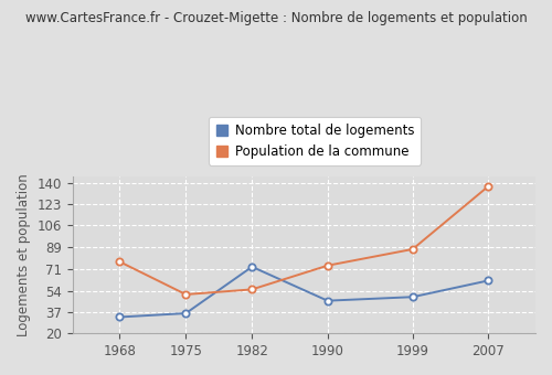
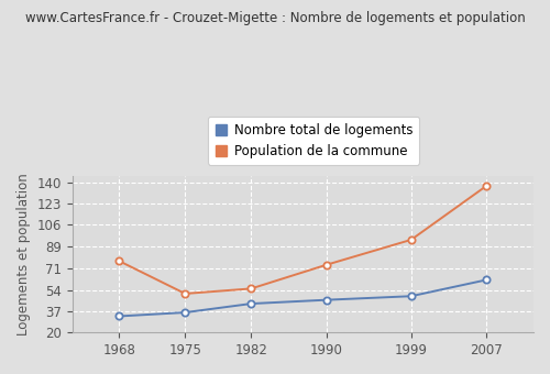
Nombre total de logements/1982: 73 -> 43
Population de la commune/1999: 87 -> 94
